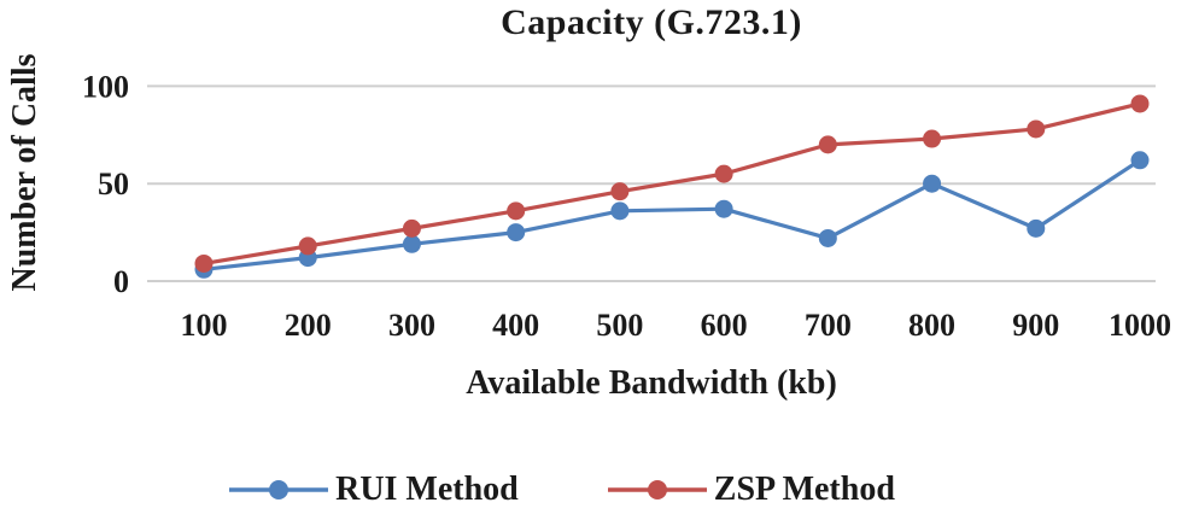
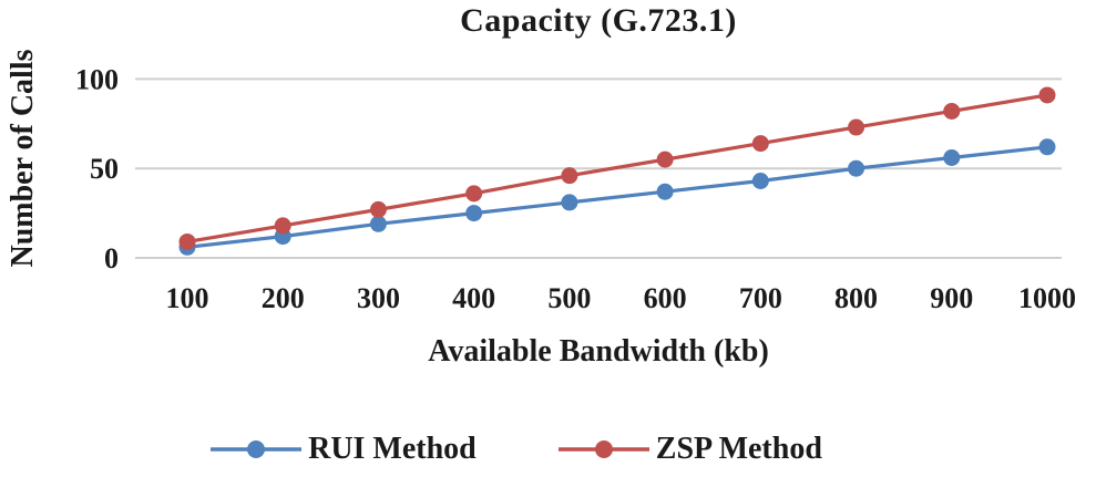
RUI Method/500: 36 -> 31
RUI Method/700: 22 -> 43
ZSP Method/700: 70 -> 64
RUI Method/900: 27 -> 56
ZSP Method/900: 78 -> 82
